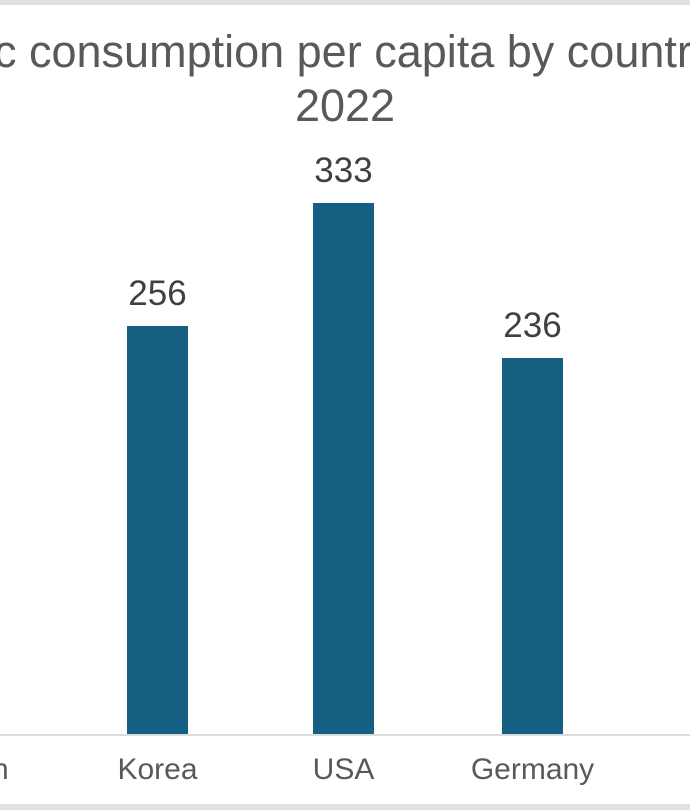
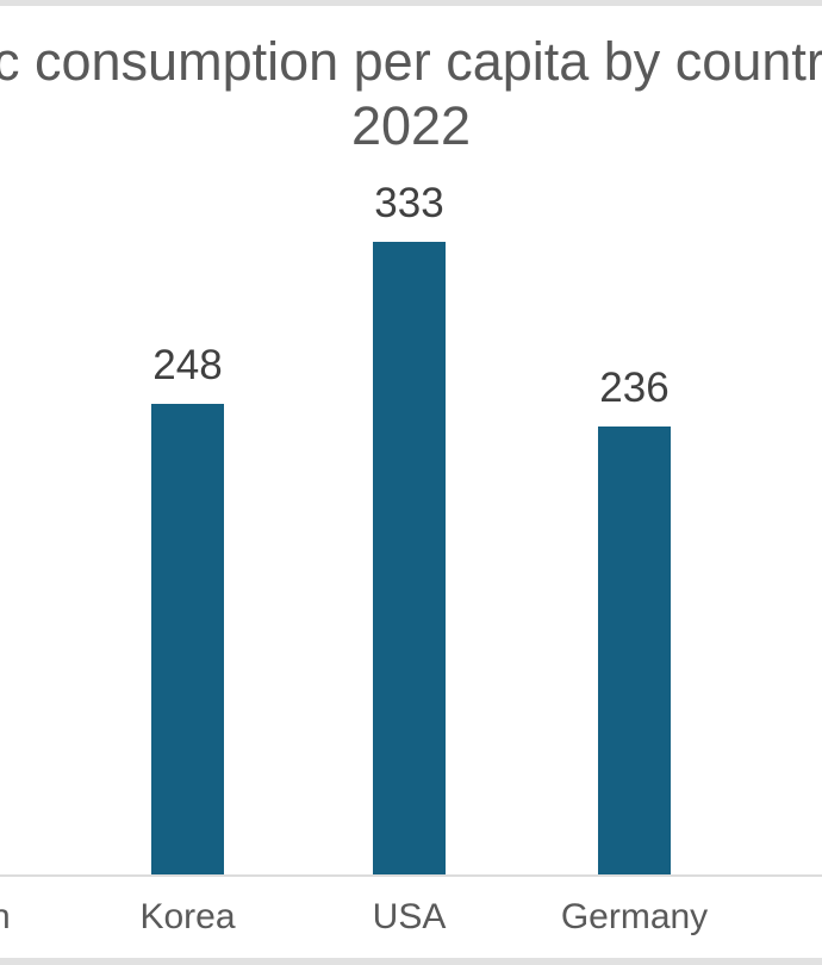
Korea: 256 -> 248
